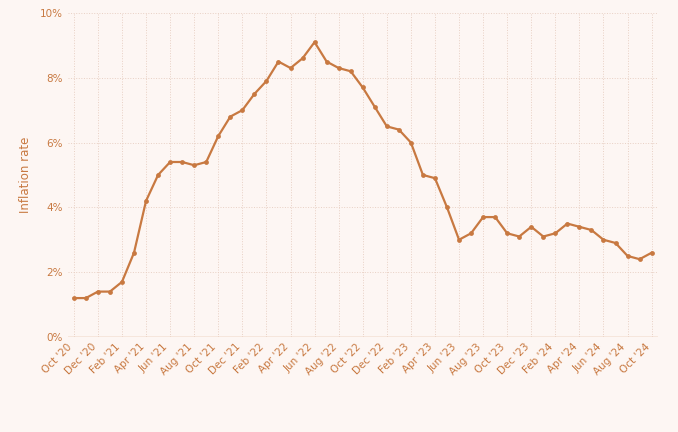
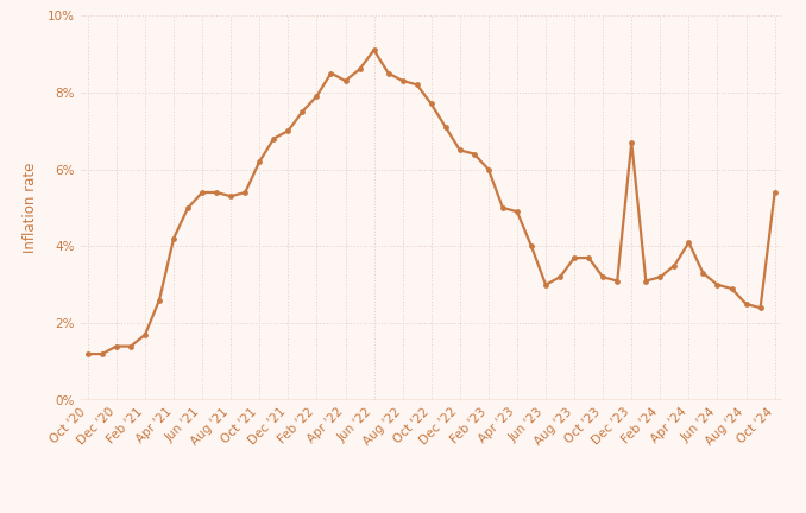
Dec '23: 3.4% -> 6.7%
Apr '24: 3.4% -> 4.1%
Oct '24: 2.6% -> 5.4%
